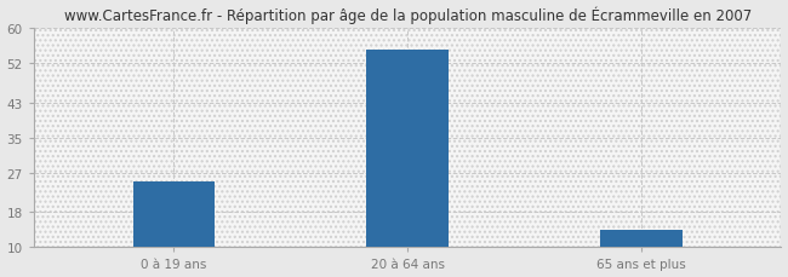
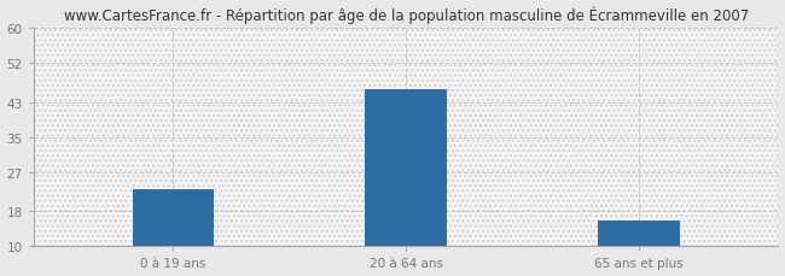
0 à 19 ans: 25 -> 23
20 à 64 ans: 55 -> 46
65 ans et plus: 14 -> 16
